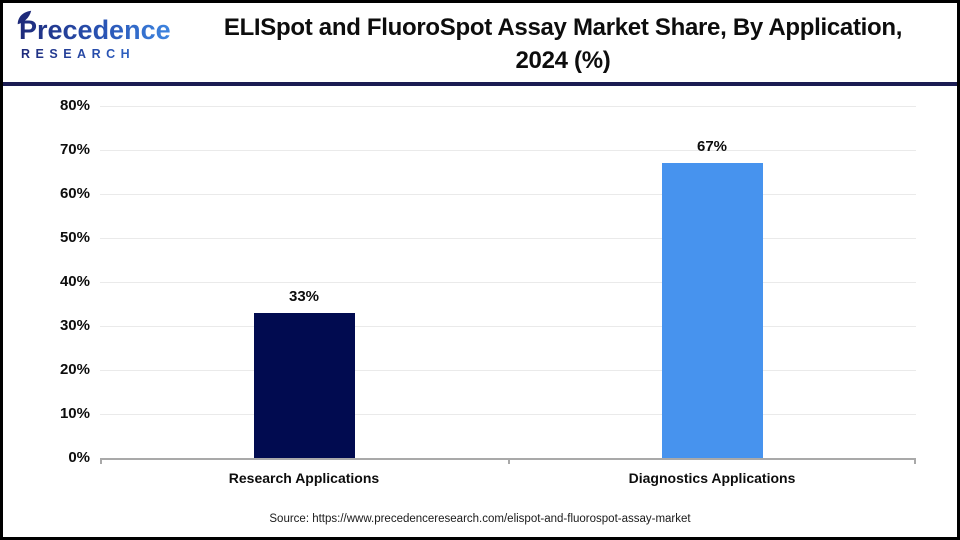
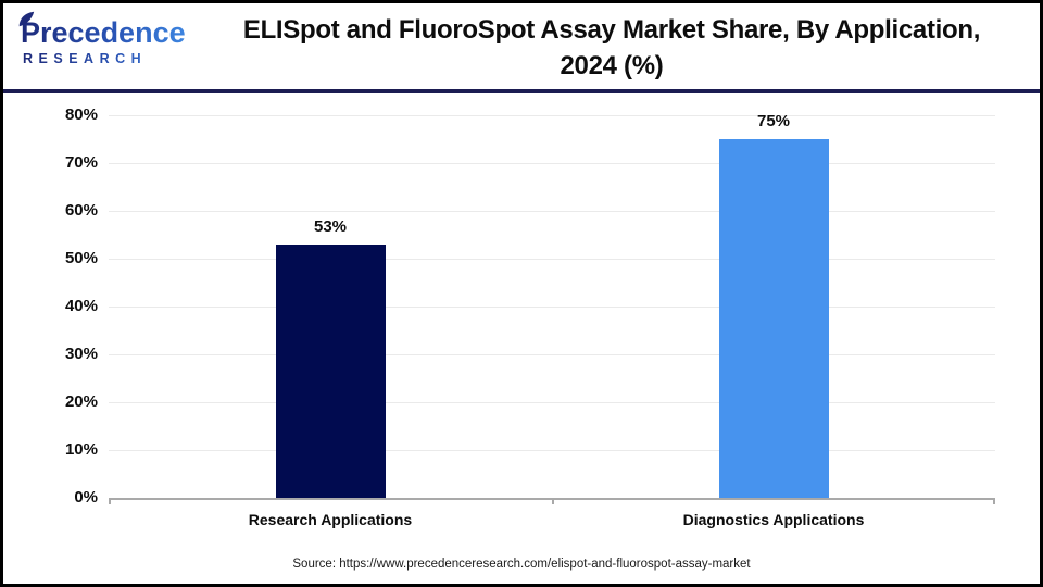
Research Applications: 33% -> 53%
Diagnostics Applications: 67% -> 75%
